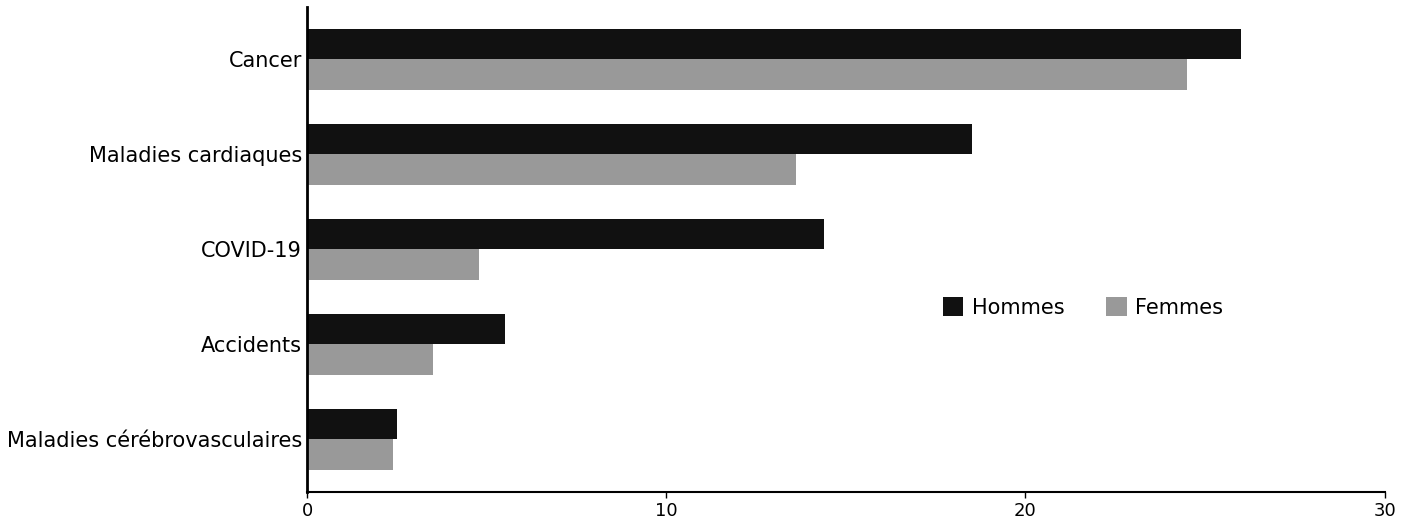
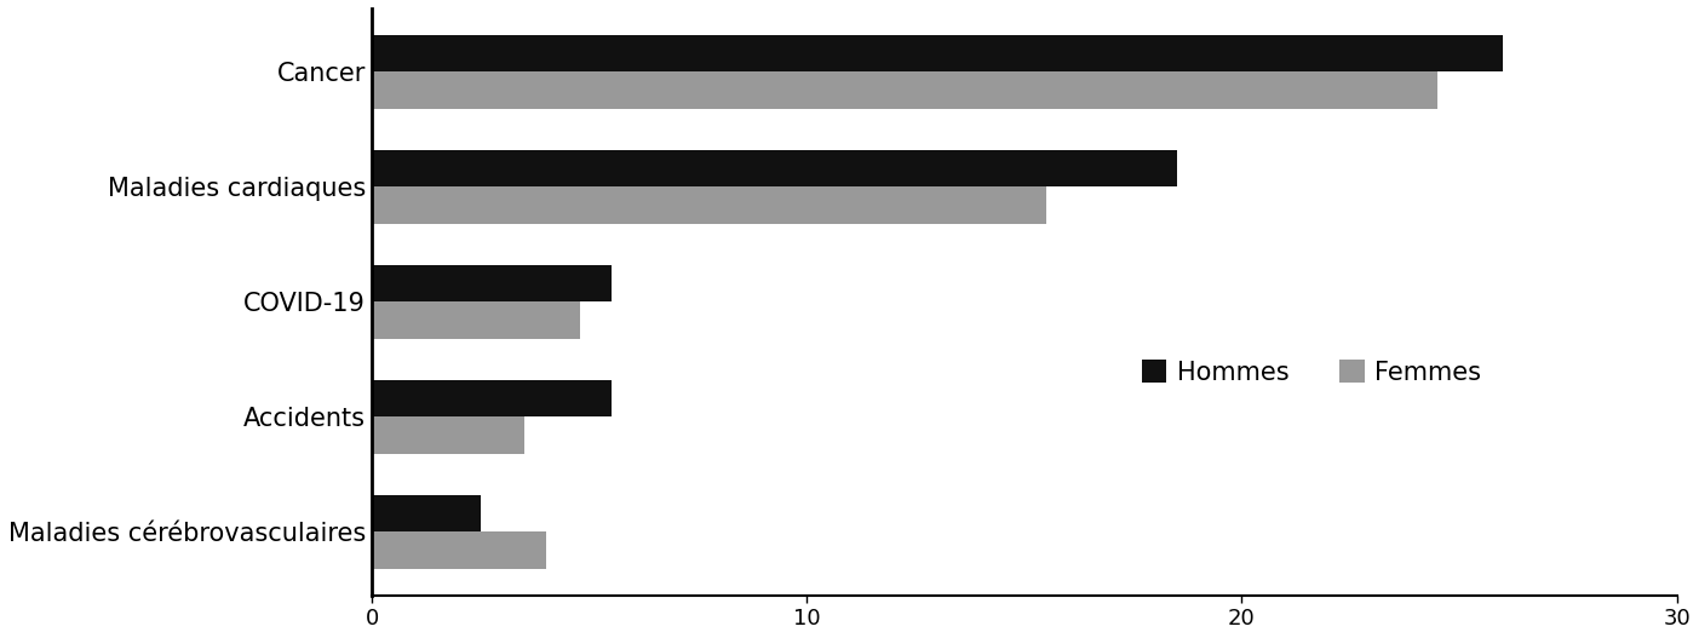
Femmes/Maladies cardiaques: 13.6 -> 15.5
Hommes/COVID-19: 14.4 -> 5.5
Femmes/Maladies cérébrovasculaires: 2.4 -> 4.0
